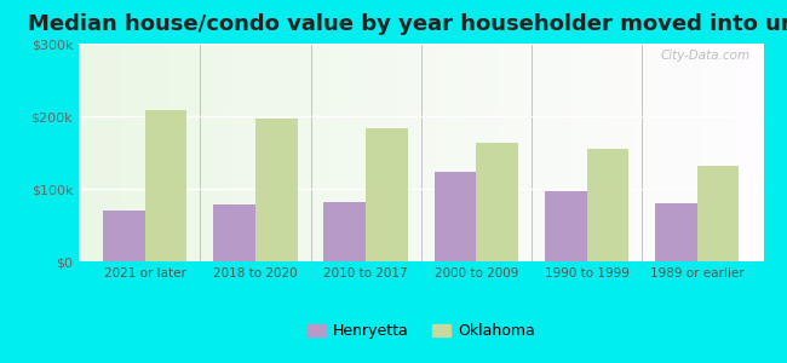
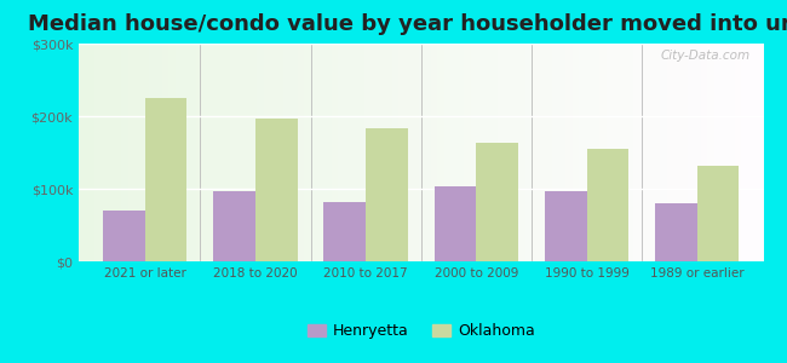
Oklahoma/2021 or later: $208k -> $225k
Henryetta/2018 to 2020: $78k -> $97k
Henryetta/2000 to 2009: $124k -> $103k
